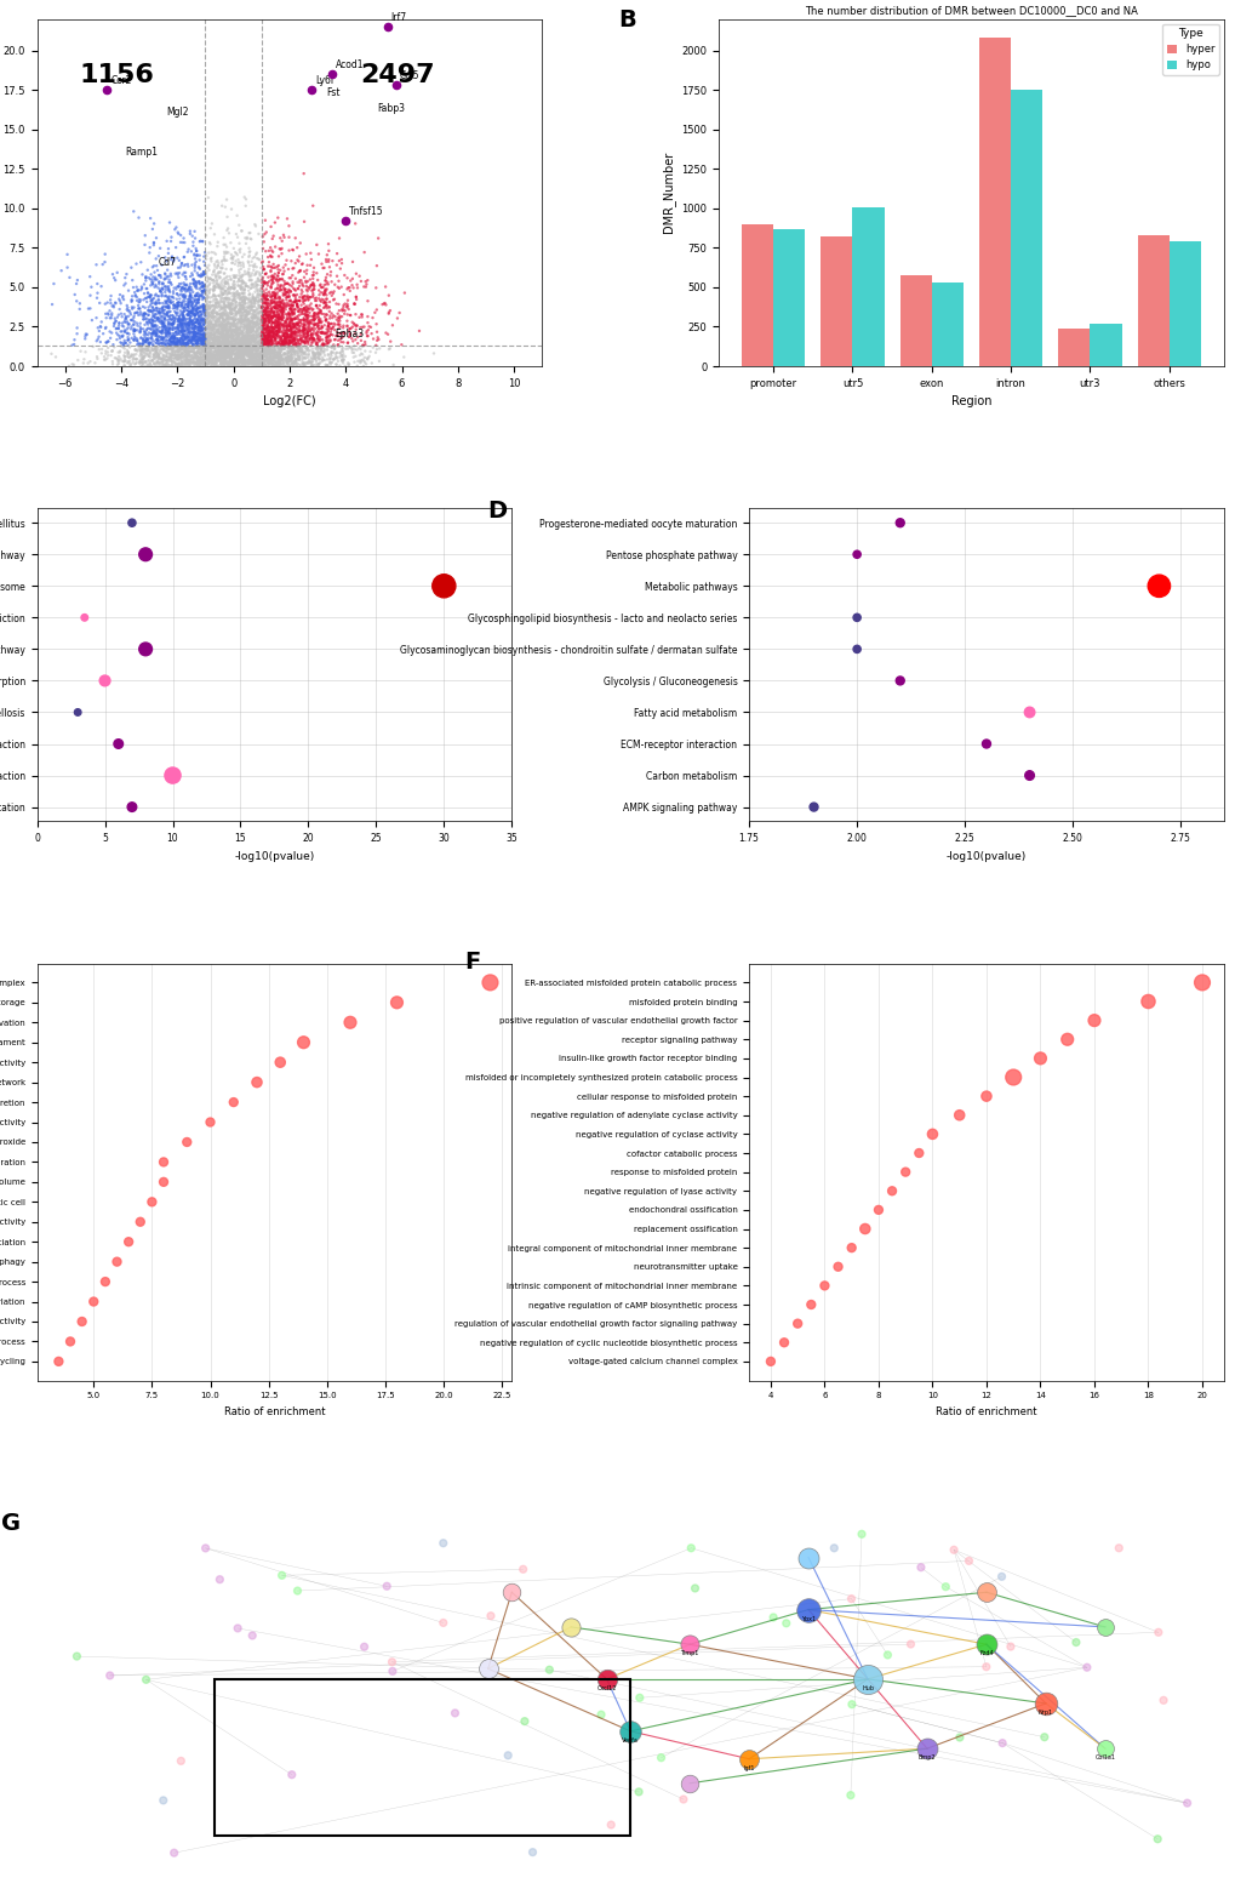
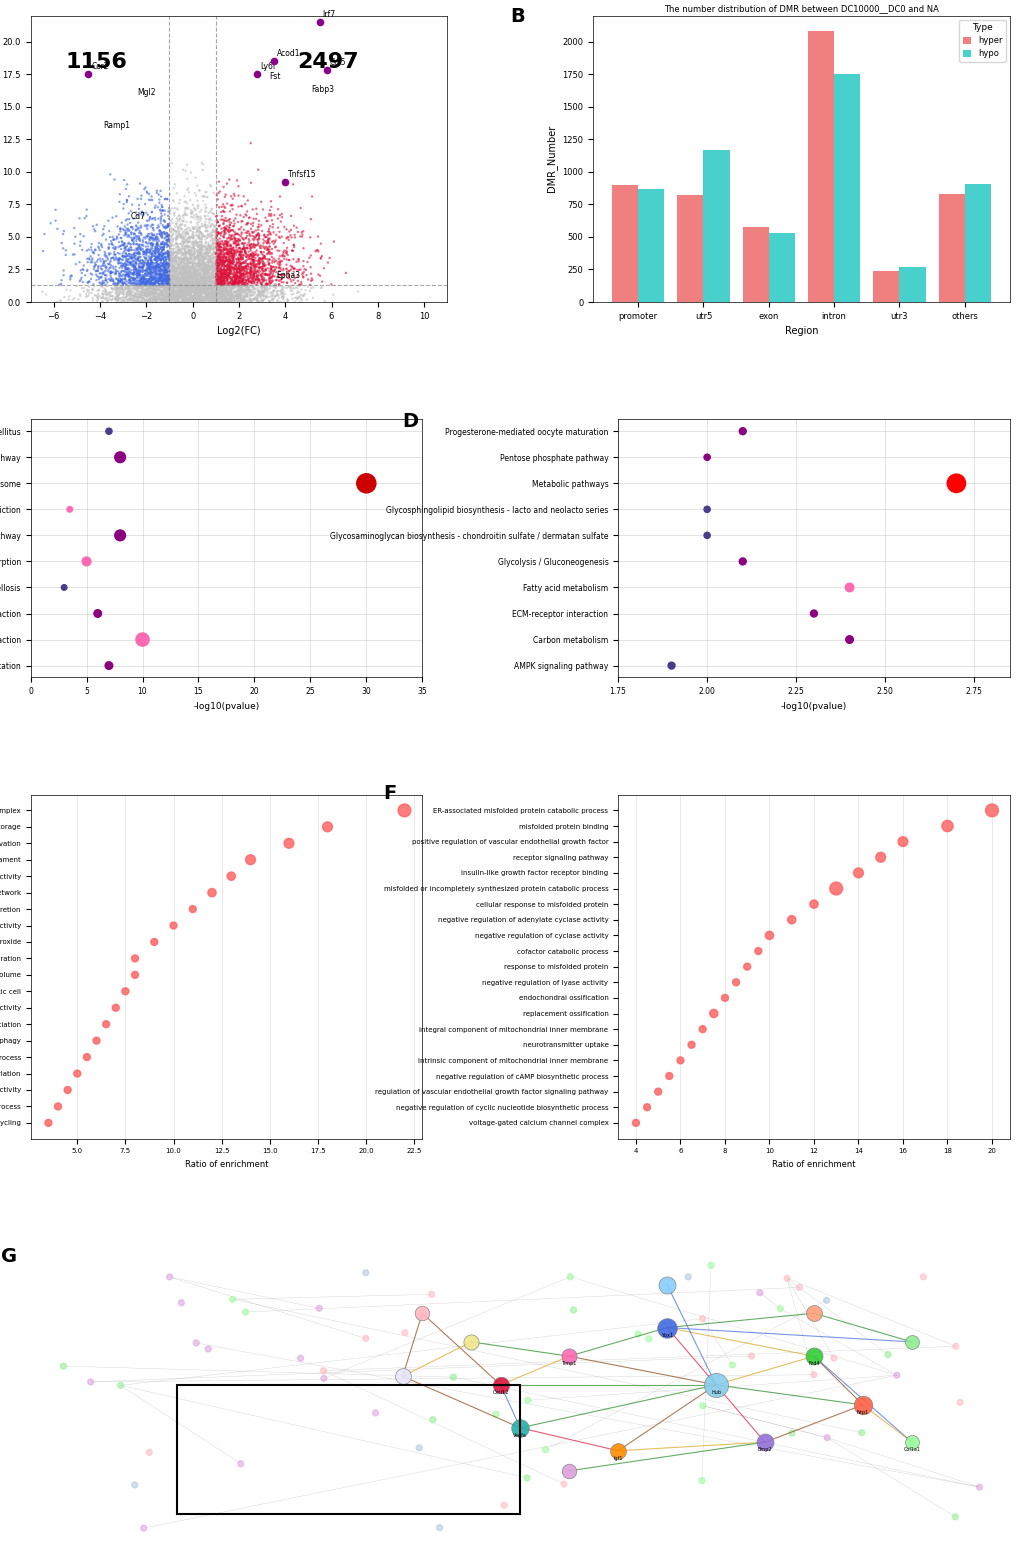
The number distribution of DMR between DC10000__DC0 and NA/hypo/utr5: 1010 -> 1170
The number distribution of DMR between DC10000__DC0 and NA/hypo/others: 790 -> 910
